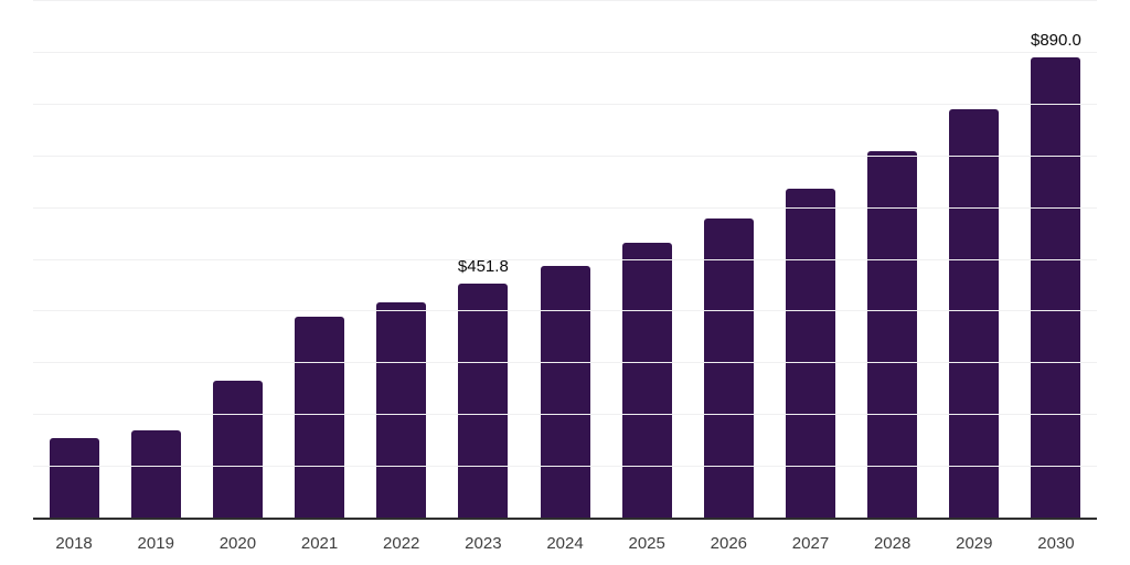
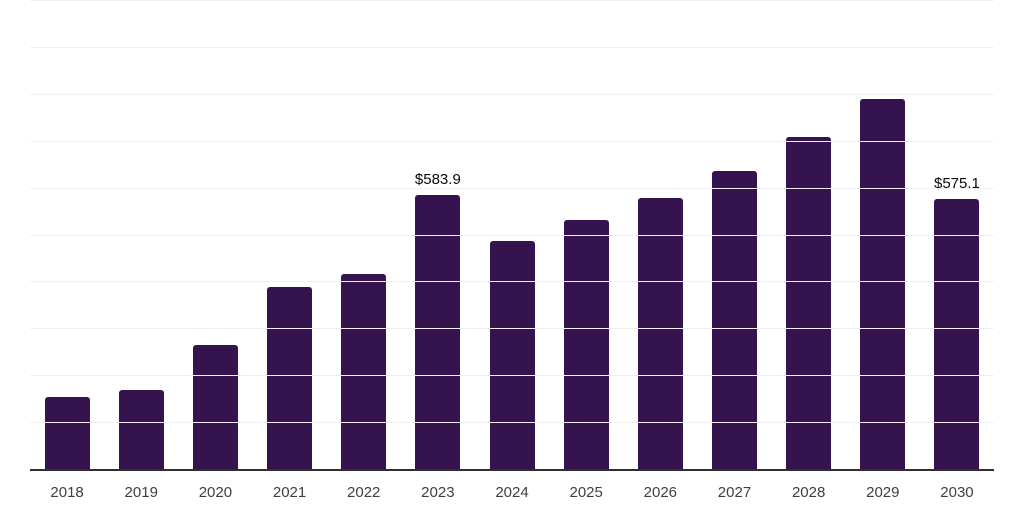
2023: $451.8 -> $583.9
2030: $890.0 -> $575.1
